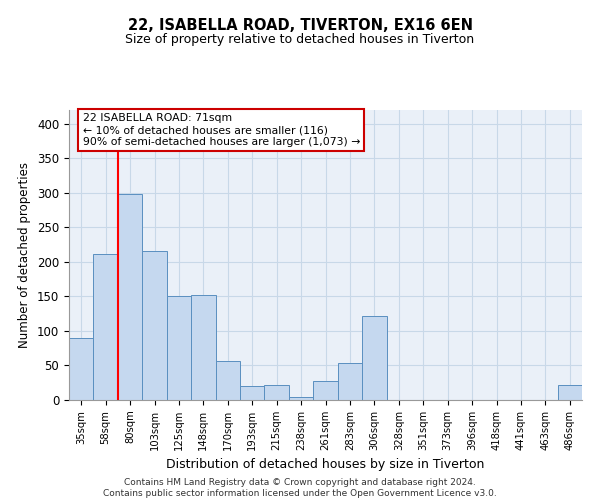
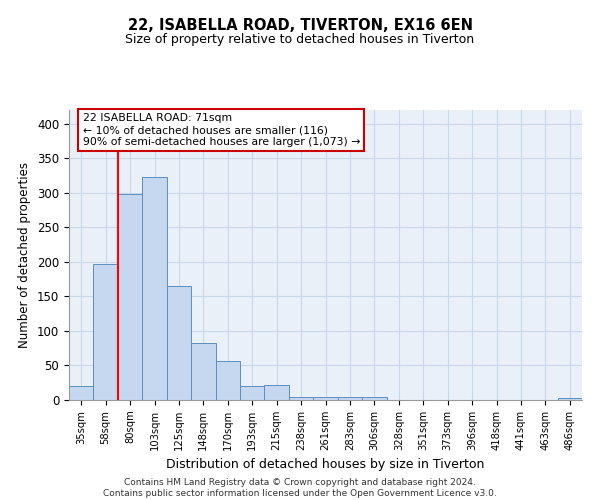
35sqm: 90 -> 20
58sqm: 212 -> 197
103sqm: 216 -> 323
125sqm: 150 -> 165
148sqm: 152 -> 82
261sqm: 28 -> 5
283sqm: 54 -> 5
306sqm: 122 -> 5
486sqm: 22 -> 3
